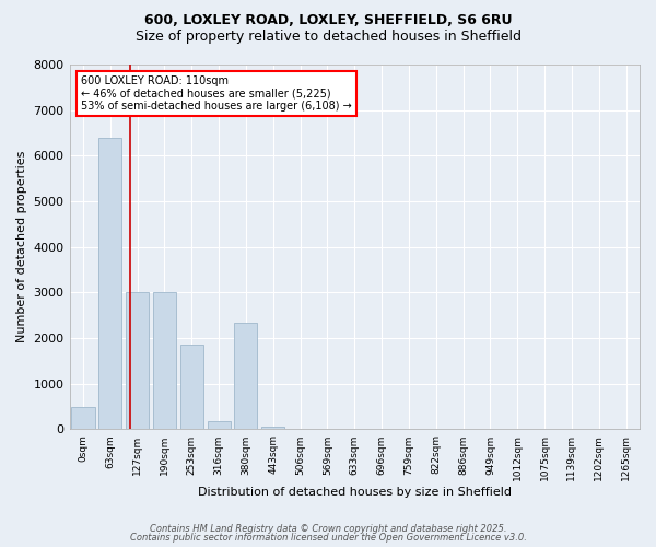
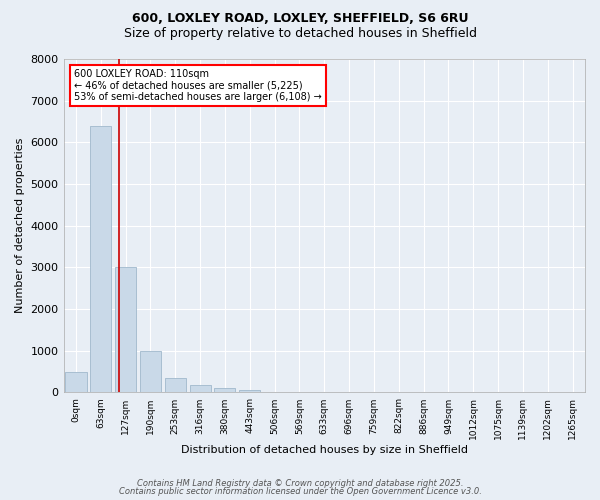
190sqm: 3000 -> 1000
253sqm: 1850 -> 350
380sqm: 2350 -> 100
